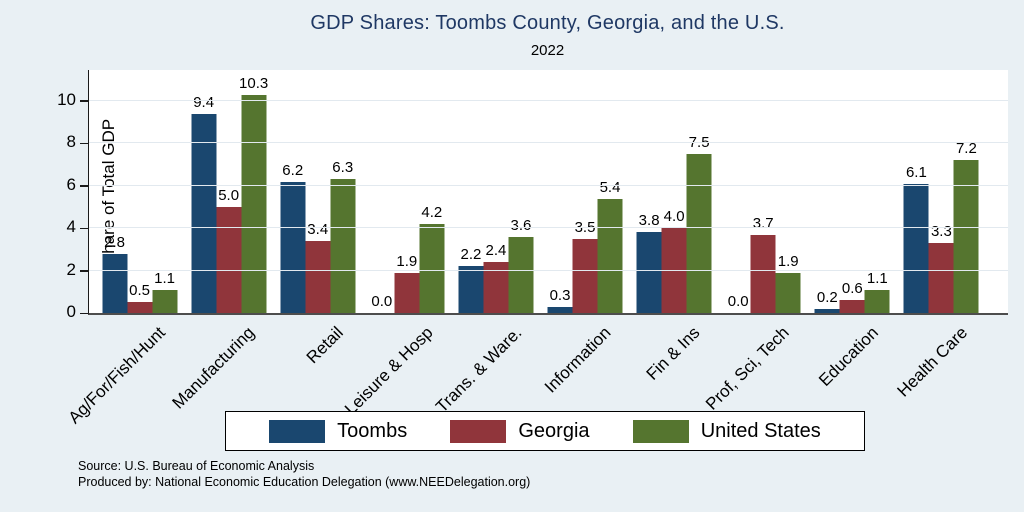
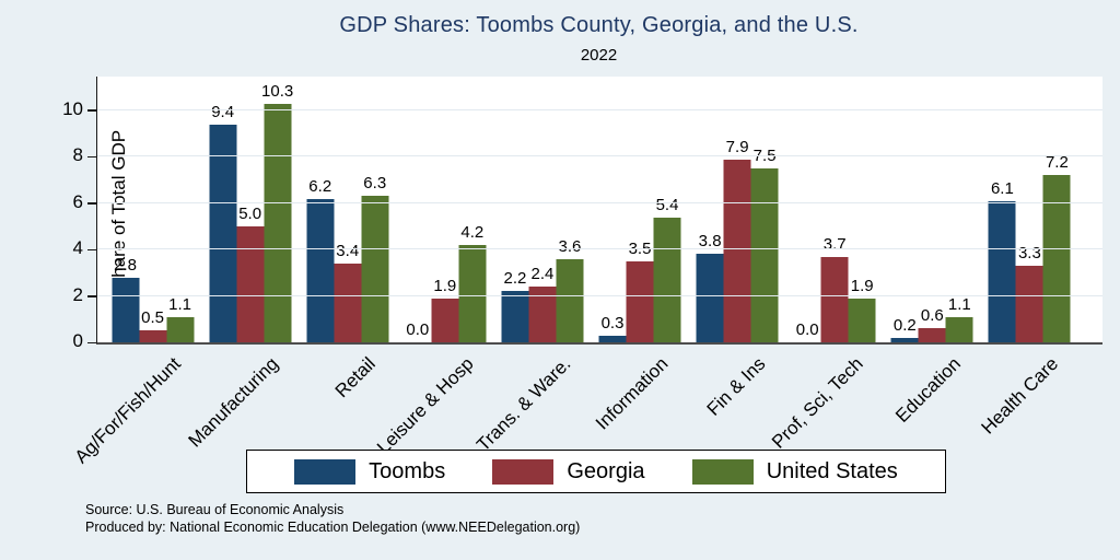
Georgia/Fin & Ins: 4.0 -> 7.9
